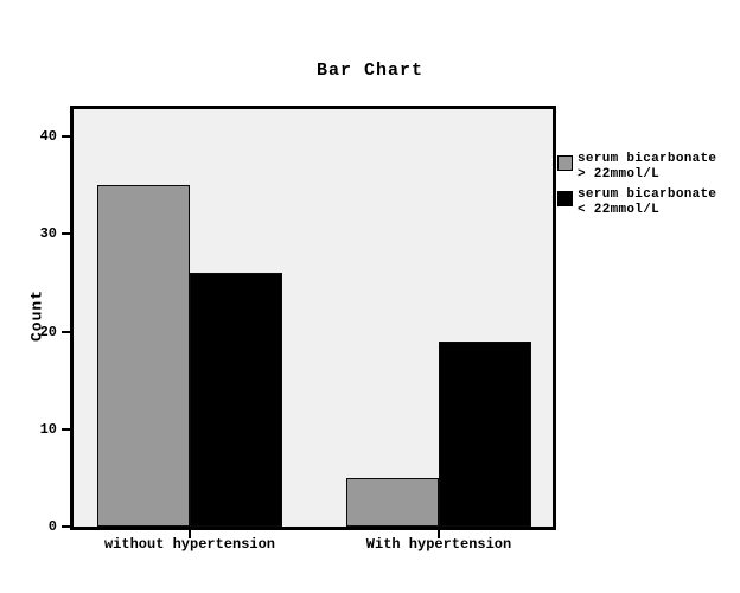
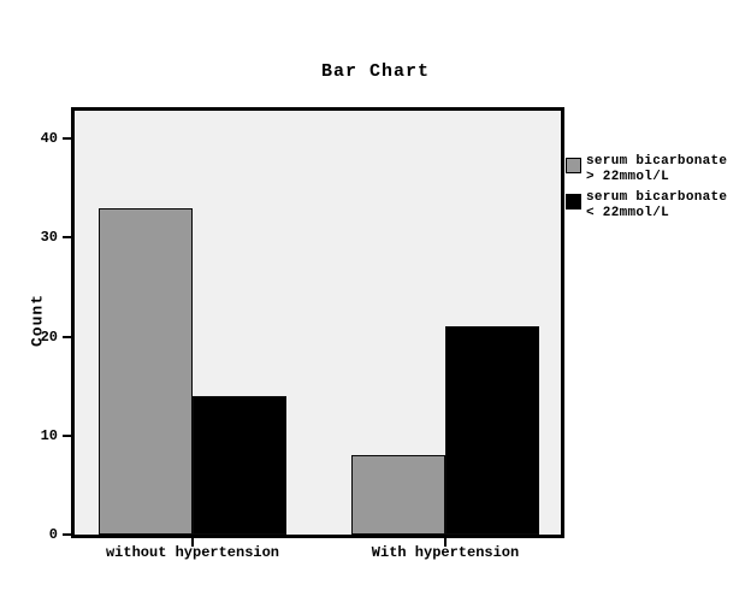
serum bicarbonate > 22mmol/L/without hypertension: 35 -> 33
serum bicarbonate < 22mmol/L/without hypertension: 26 -> 14
serum bicarbonate > 22mmol/L/With hypertension: 5 -> 8
serum bicarbonate < 22mmol/L/With hypertension: 19 -> 21
